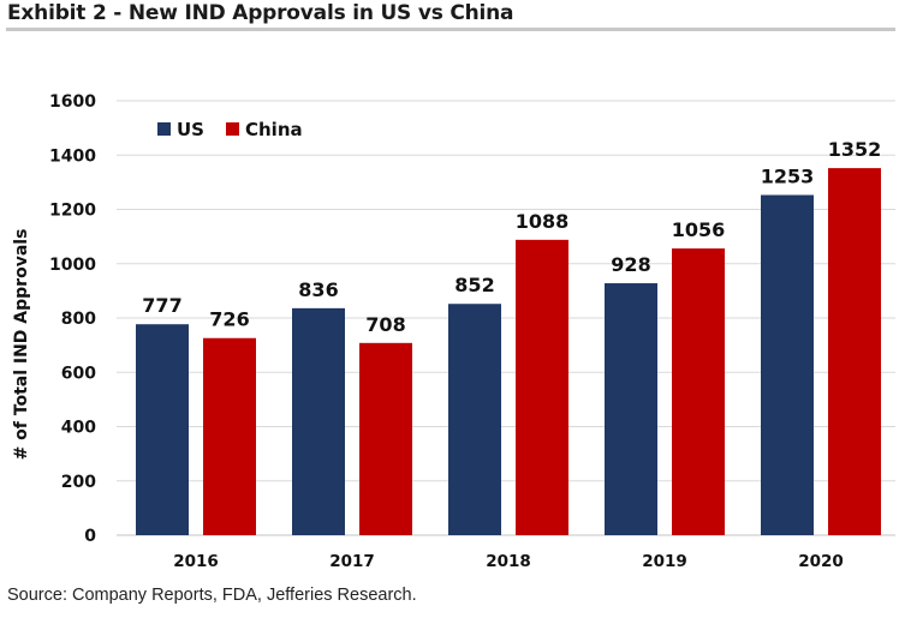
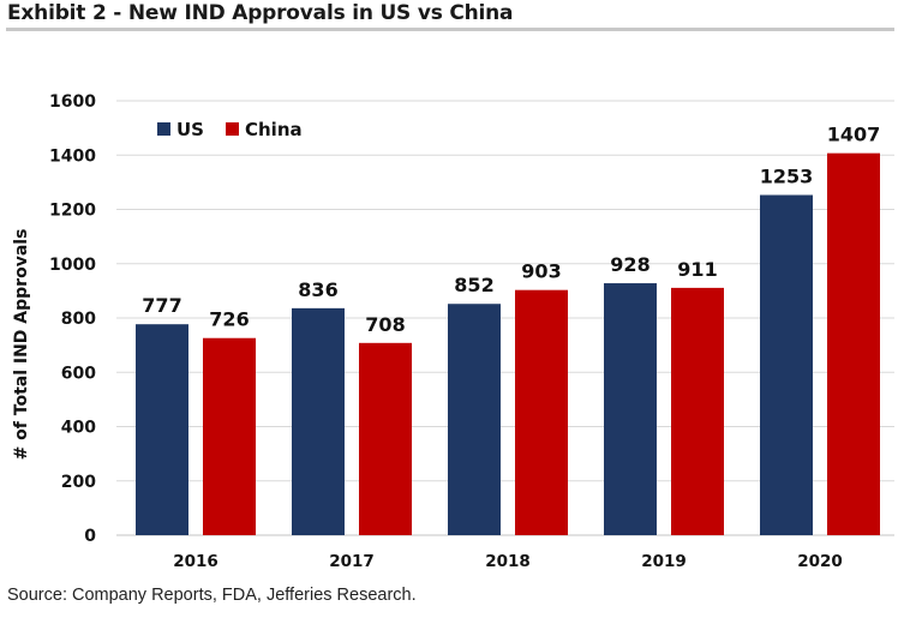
China/2018: 1088 -> 903
China/2019: 1056 -> 911
China/2020: 1352 -> 1407
